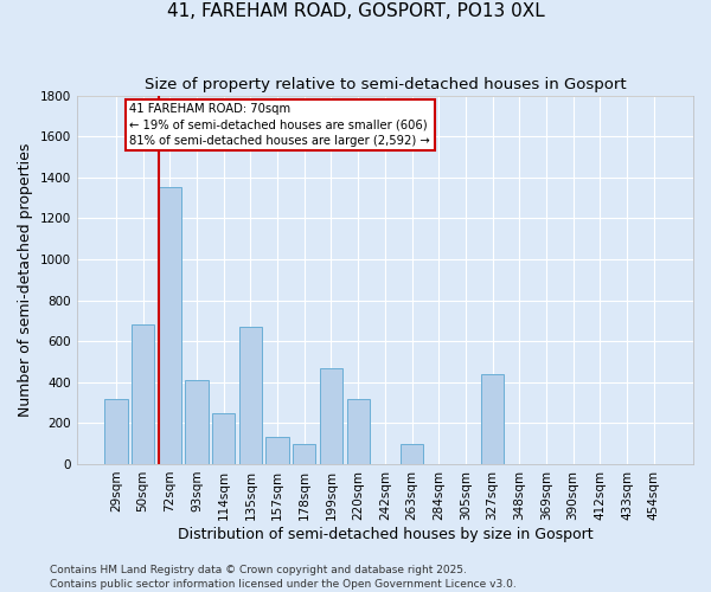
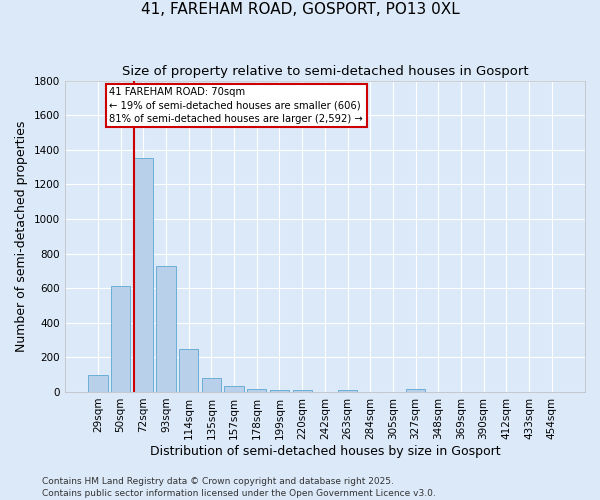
29sqm: 320 -> 100
50sqm: 680 -> 610
93sqm: 410 -> 730
135sqm: 670 -> 80
157sqm: 130 -> 40
178sqm: 100 -> 20
199sqm: 470 -> 10
220sqm: 320 -> 10
263sqm: 100 -> 10
327sqm: 440 -> 20
